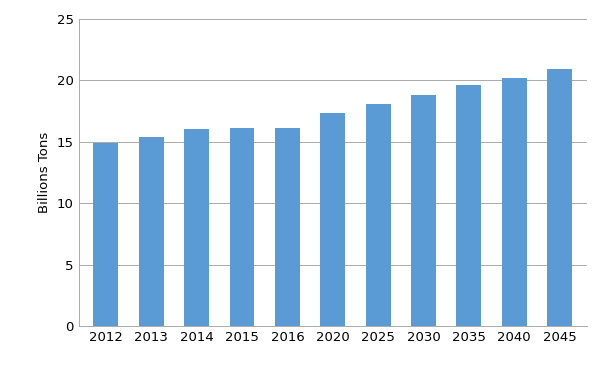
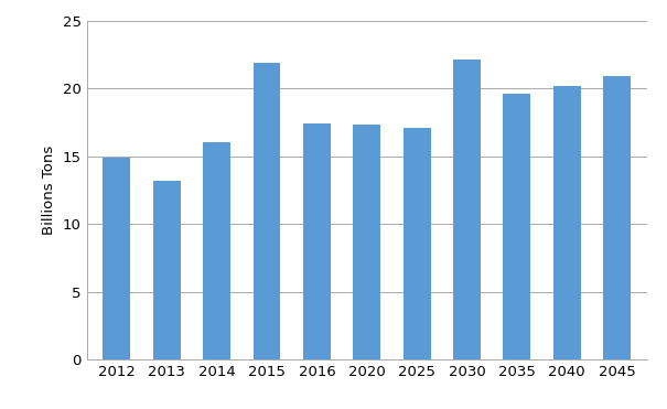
2013: 15.4 -> 13.2
2015: 16.1 -> 21.9
2016: 16.1 -> 17.4
2025: 18.1 -> 17.1
2030: 18.8 -> 22.1
